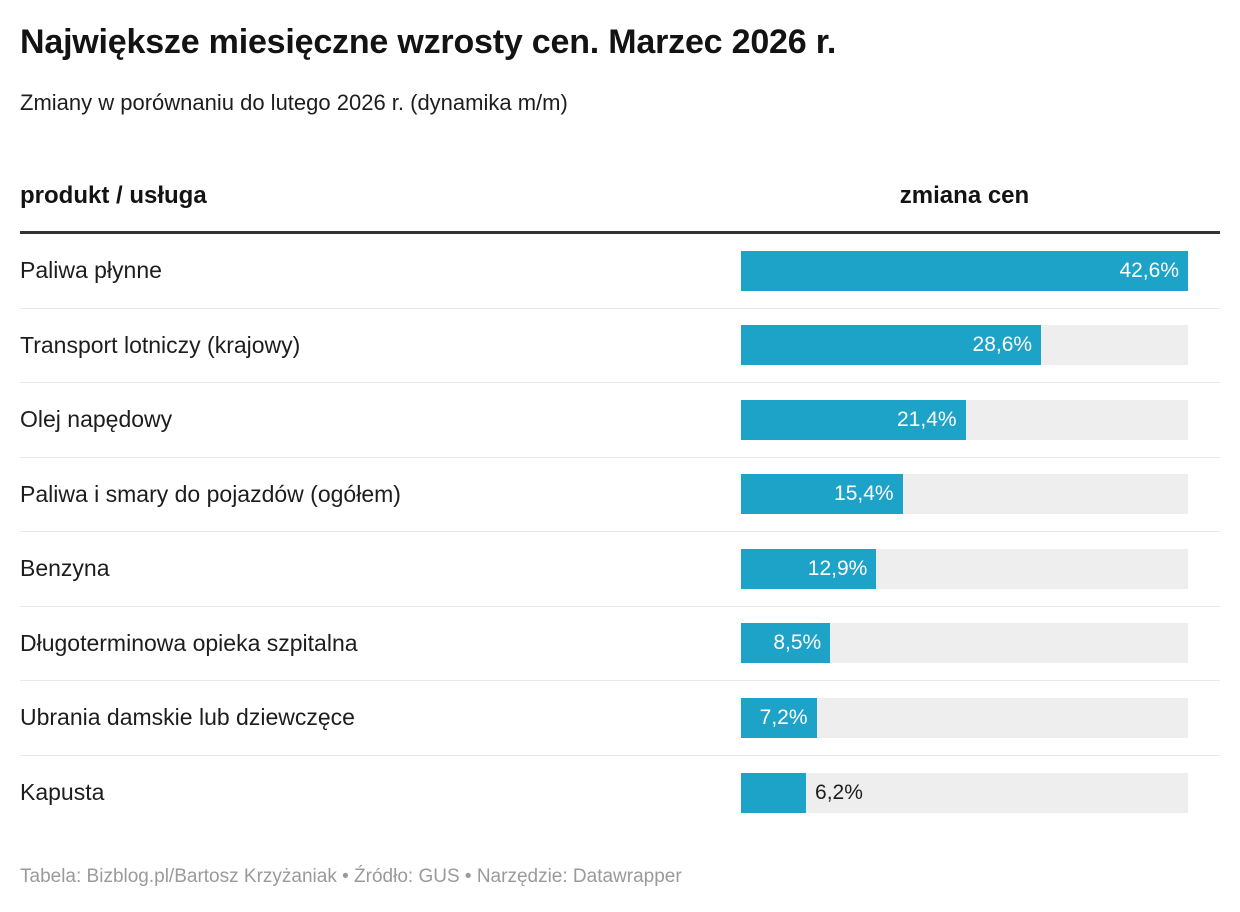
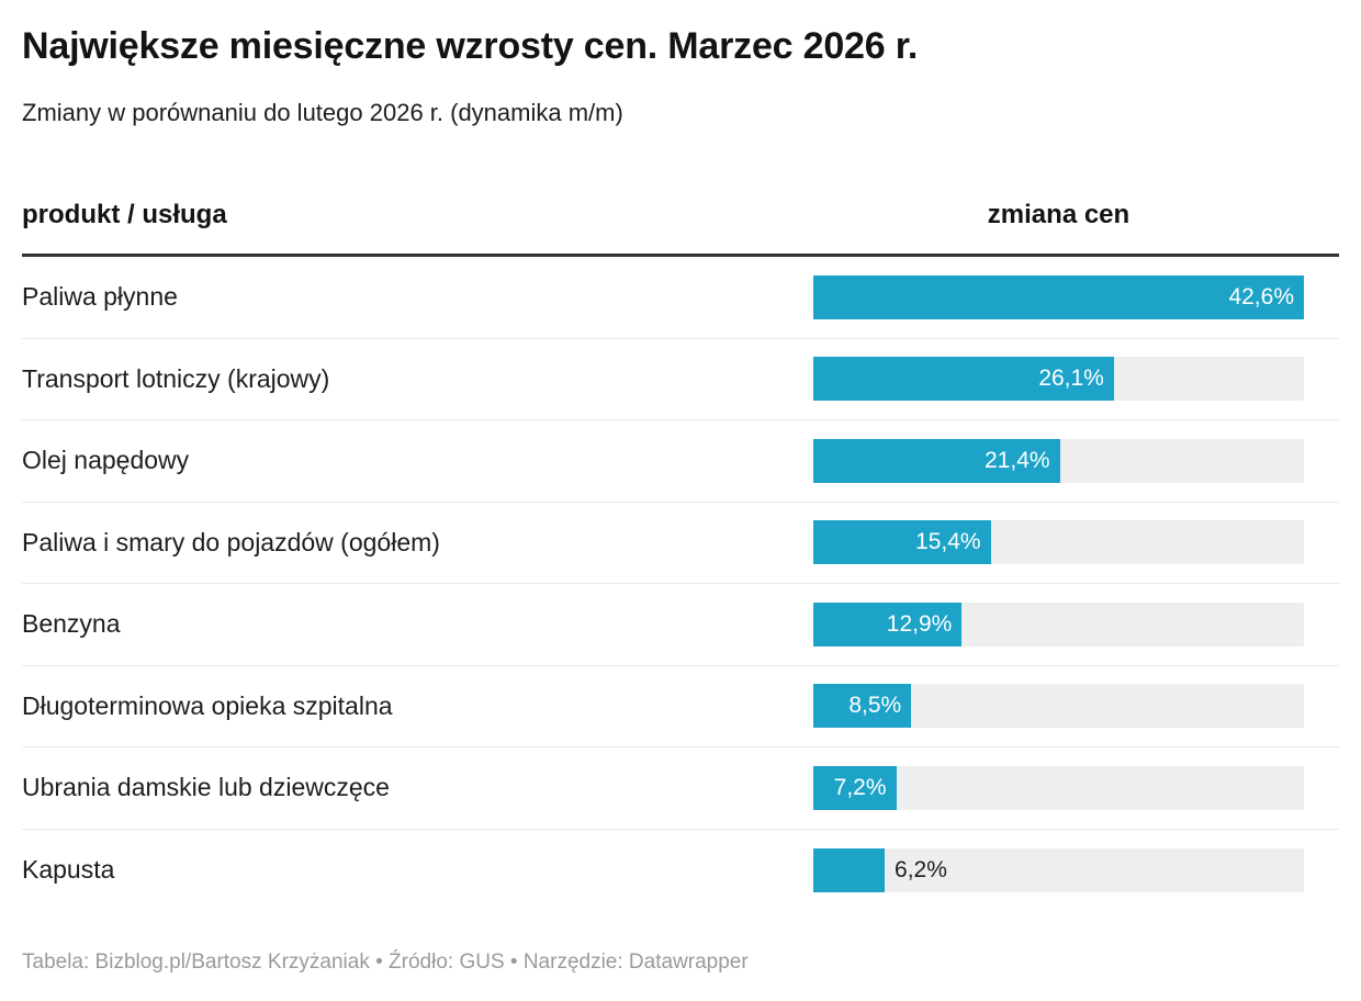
Transport lotniczy (krajowy): 28,6% -> 26,1%
